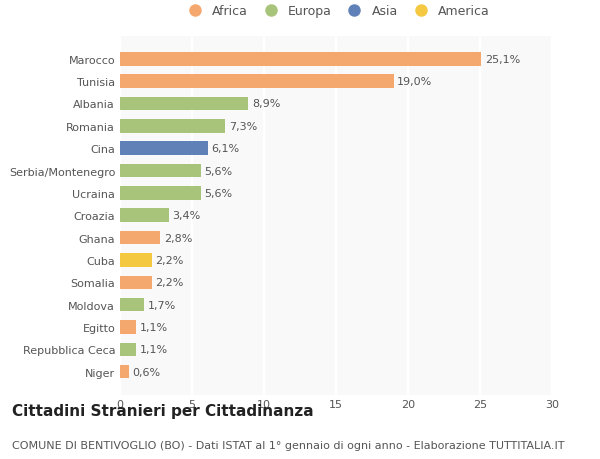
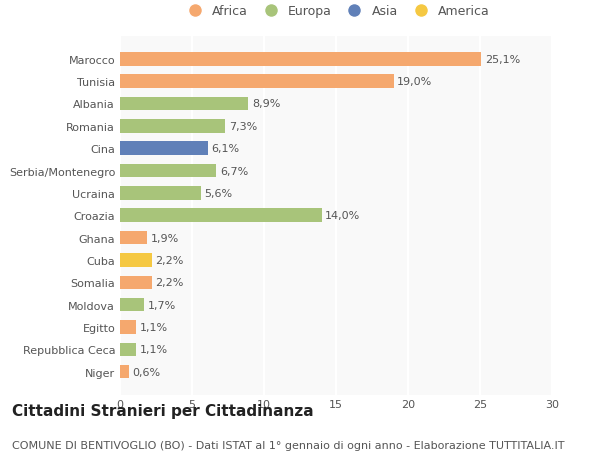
Serbia/Montenegro: 5,6% -> 6,7%
Croazia: 3,4% -> 14,0%
Ghana: 2,8% -> 1,9%
